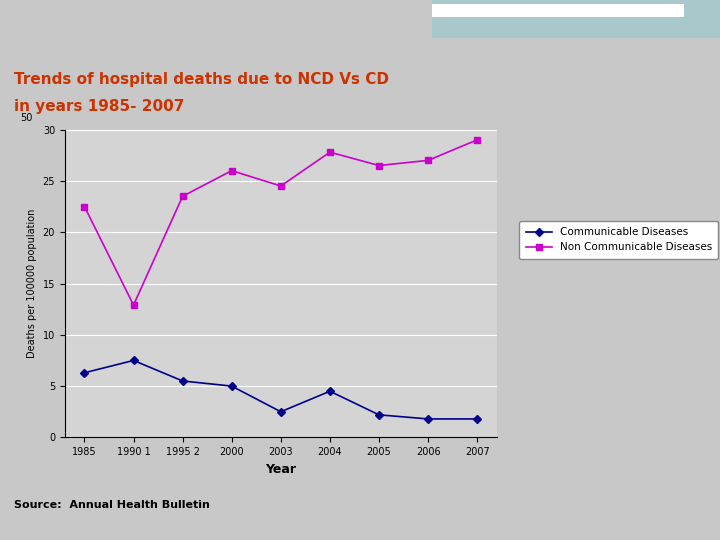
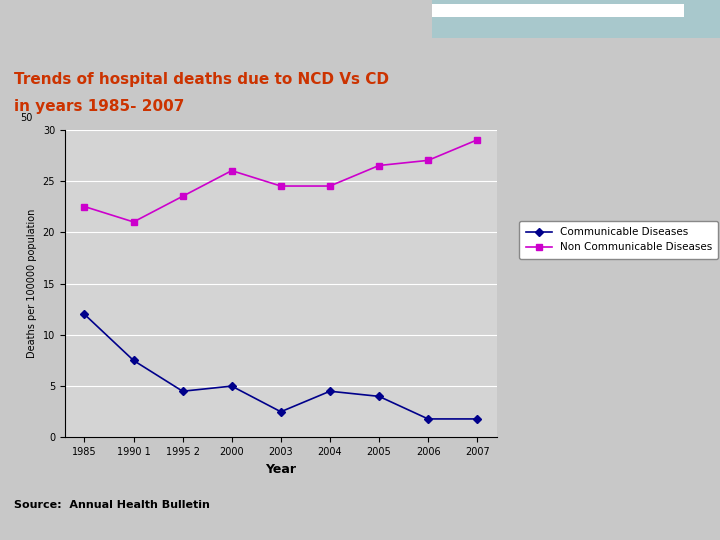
Communicable Diseases/1985: 6.3 -> 12.0
Non Communicable Diseases/1990 1: 12.9 -> 21.0
Communicable Diseases/1995 2: 5.5 -> 4.5
Non Communicable Diseases/2004: 27.8 -> 24.5
Communicable Diseases/2005: 2.2 -> 4.0
